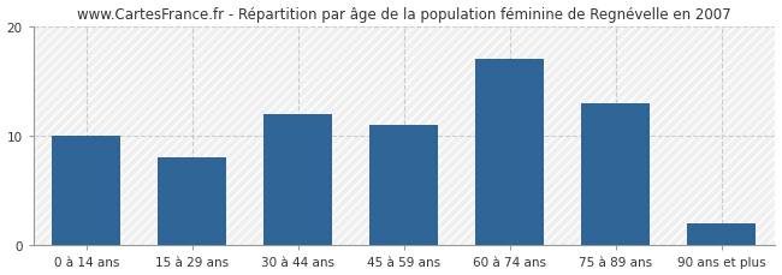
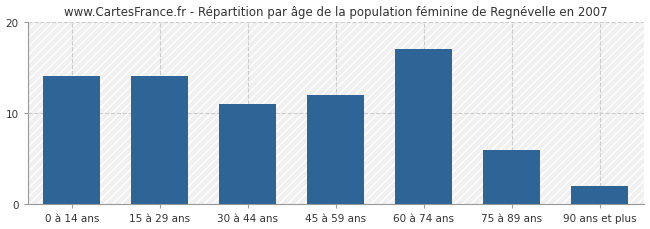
0 à 14 ans: 10 -> 14
15 à 29 ans: 8 -> 14
30 à 44 ans: 12 -> 11
45 à 59 ans: 11 -> 12
75 à 89 ans: 13 -> 6
